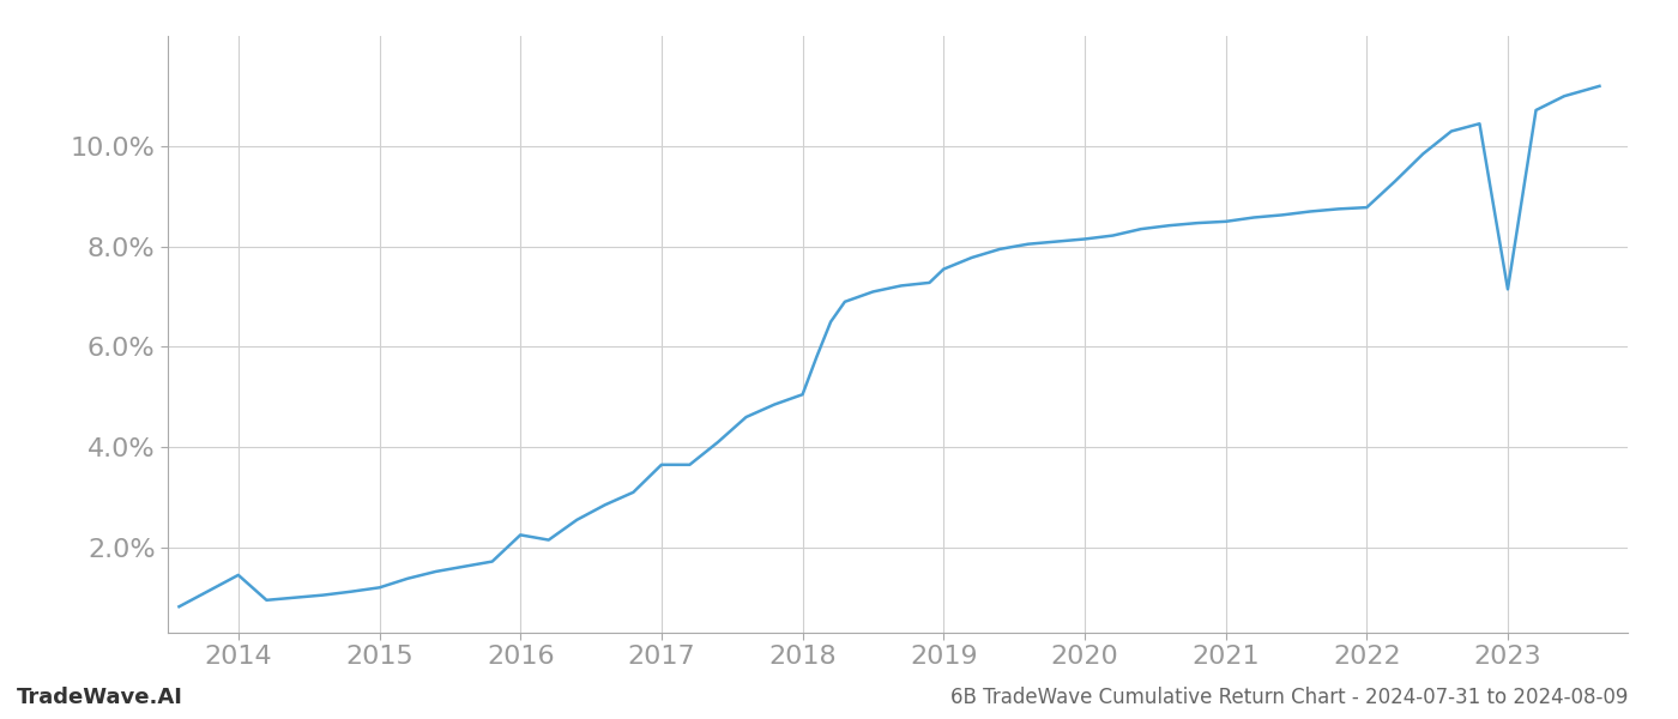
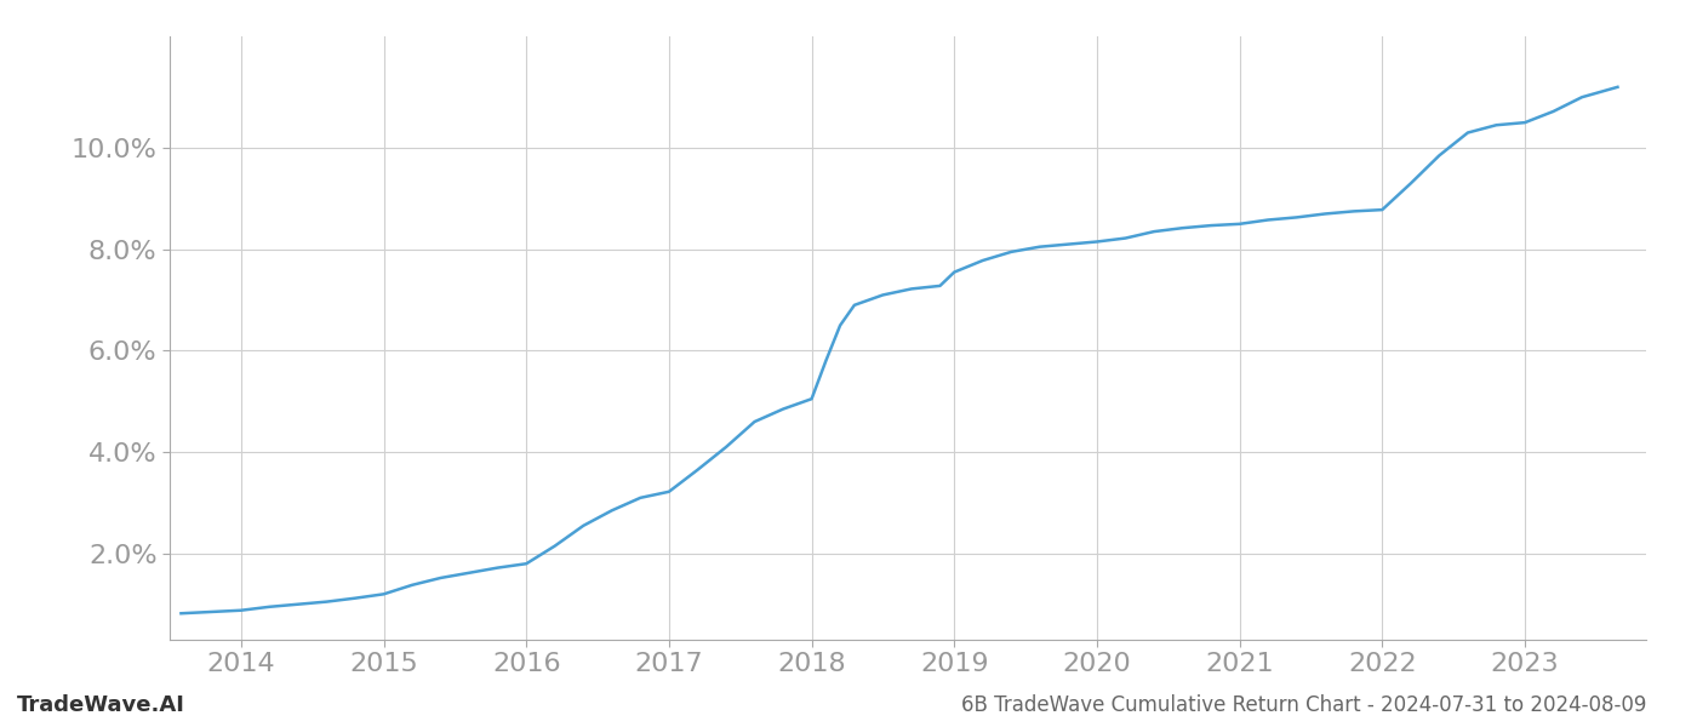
2014: 1.45% -> 0.88%
2016: 2.25% -> 1.80%
2017: 3.65% -> 3.22%
2023: 7.15% -> 10.50%
